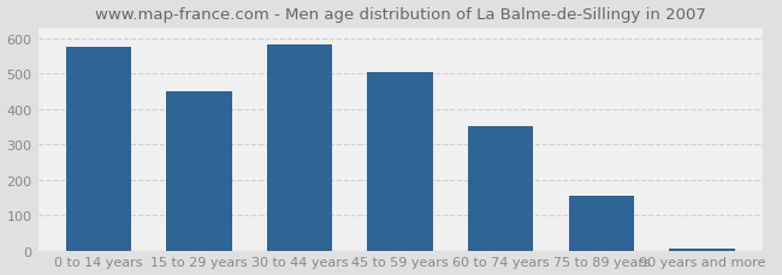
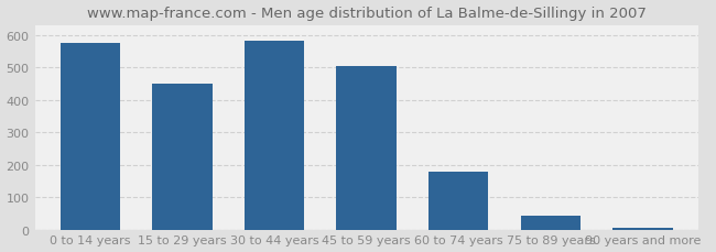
60 to 74 years: 350 -> 177
75 to 89 years: 155 -> 43
